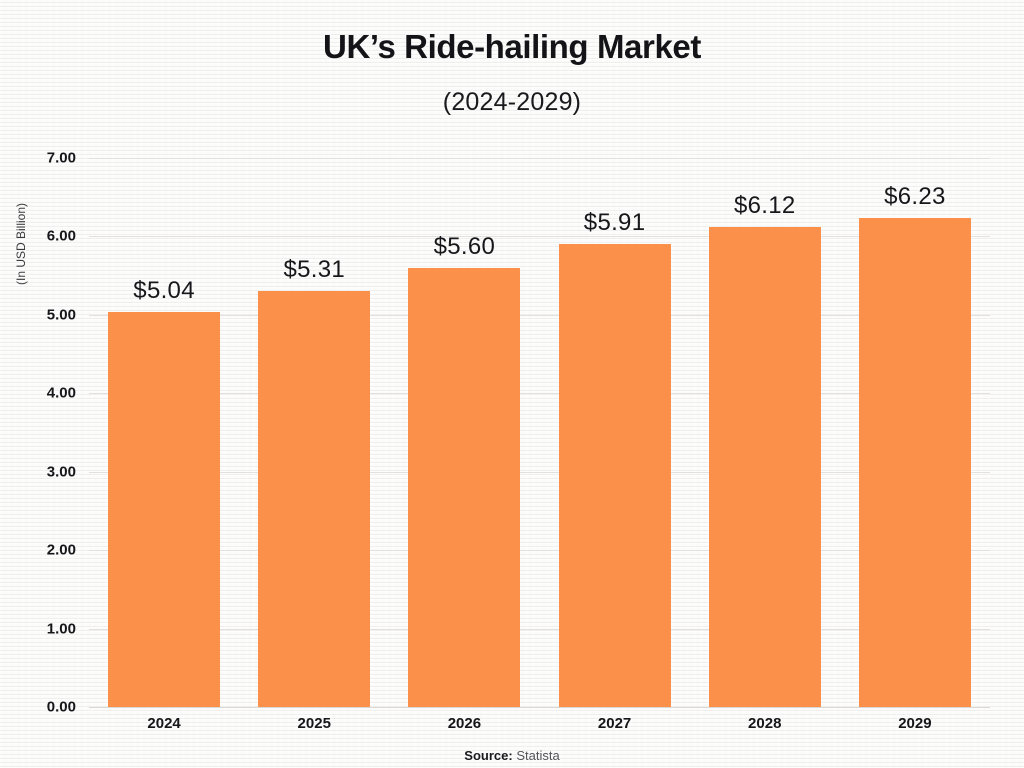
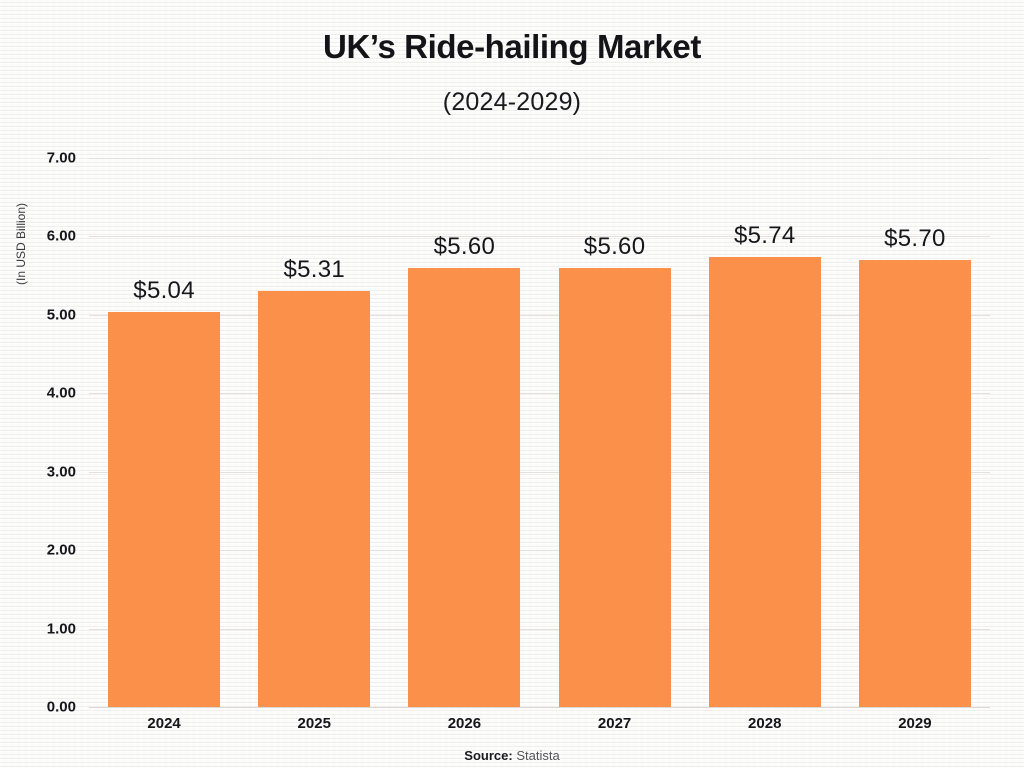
2027: $5.91 -> $5.60
2028: $6.12 -> $5.74
2029: $6.23 -> $5.70
